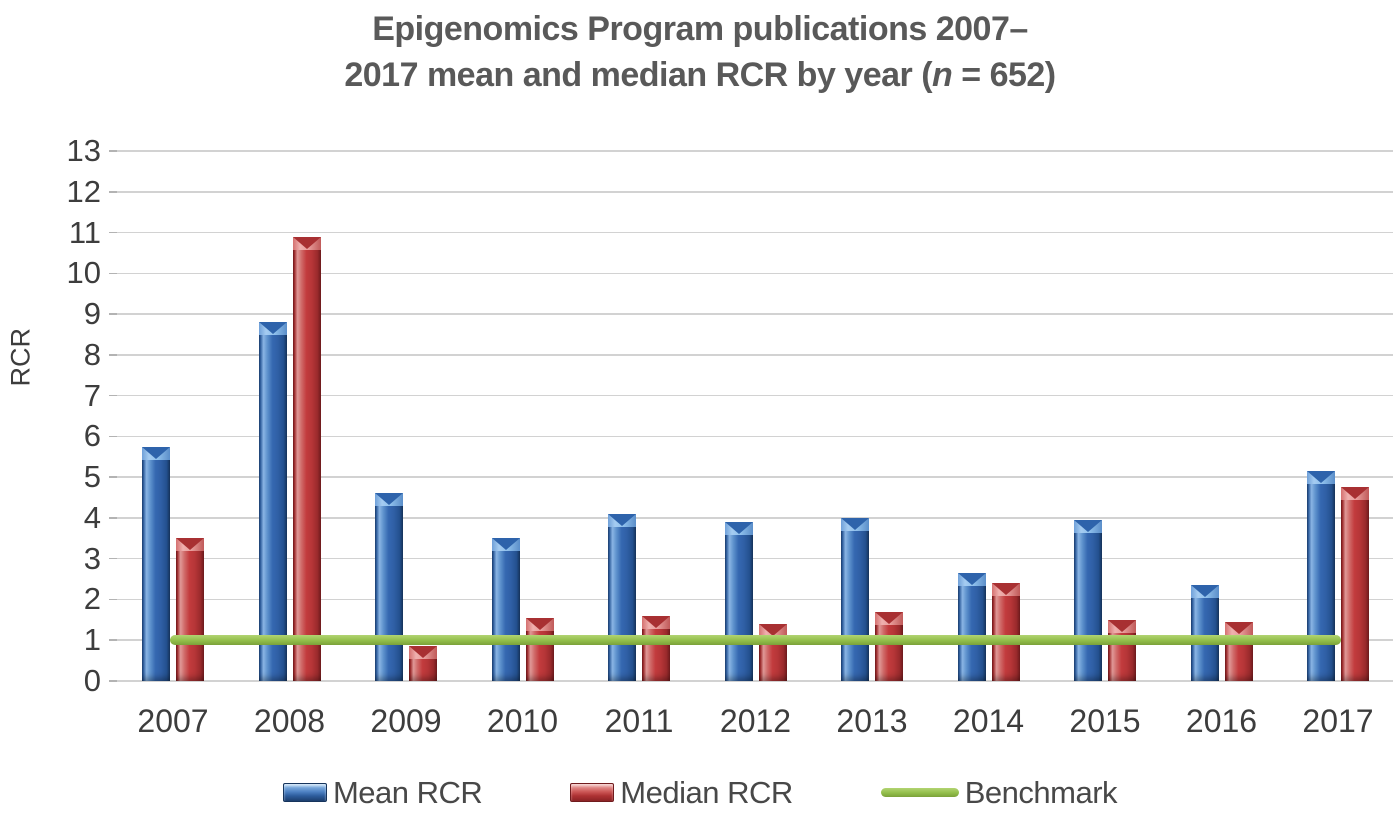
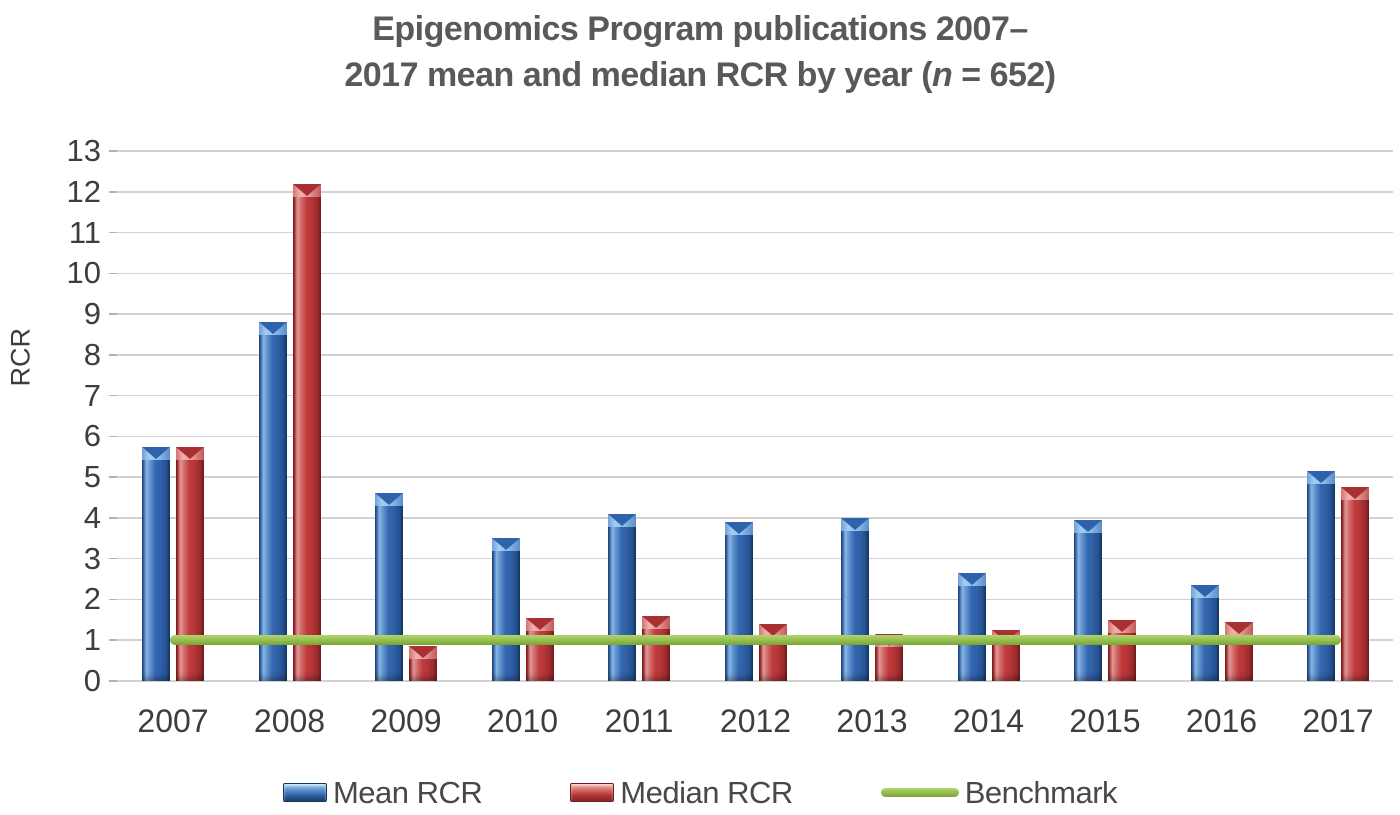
Median RCR/2007: 3.5 -> 5.8
Median RCR/2008: 10.9 -> 12.2
Median RCR/2013: 1.7 -> 1.1
Median RCR/2014: 2.4 -> 1.2
